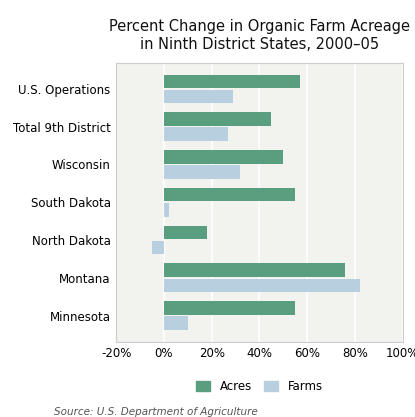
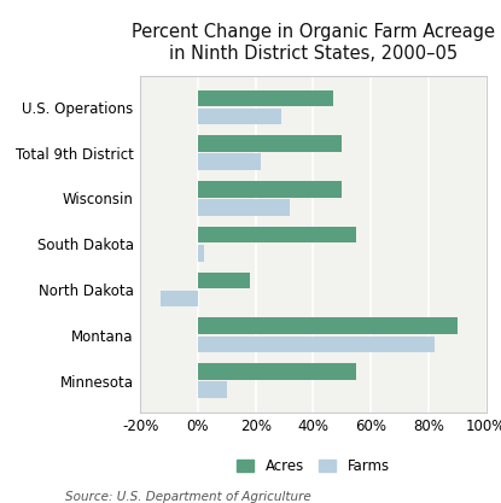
Acres/U.S. Operations: 57% -> 47%
Acres/Total 9th District: 45% -> 50%
Farms/Total 9th District: 27% -> 22%
Farms/North Dakota: -5% -> -13%
Acres/Montana: 76% -> 90%
